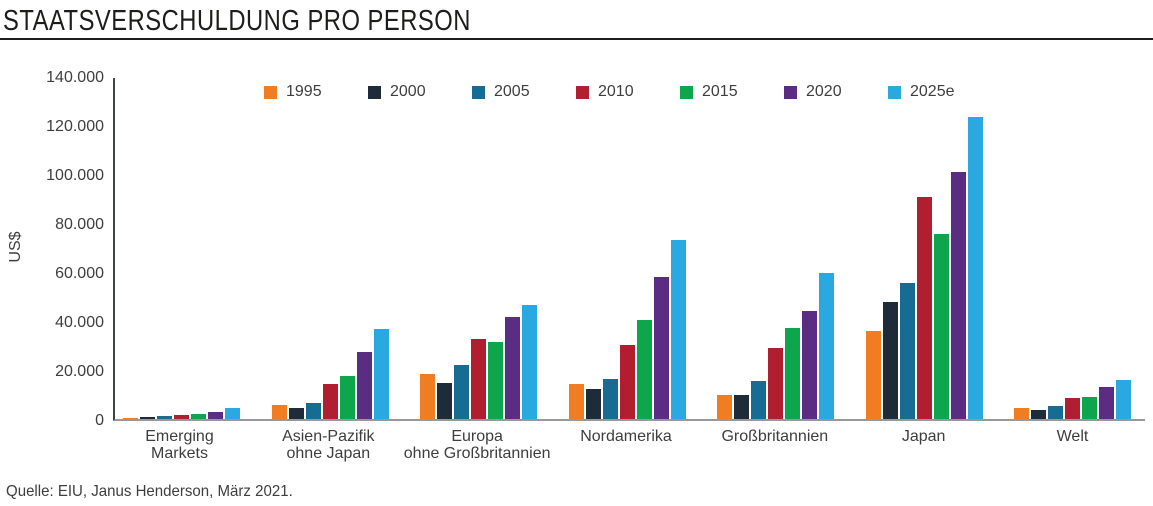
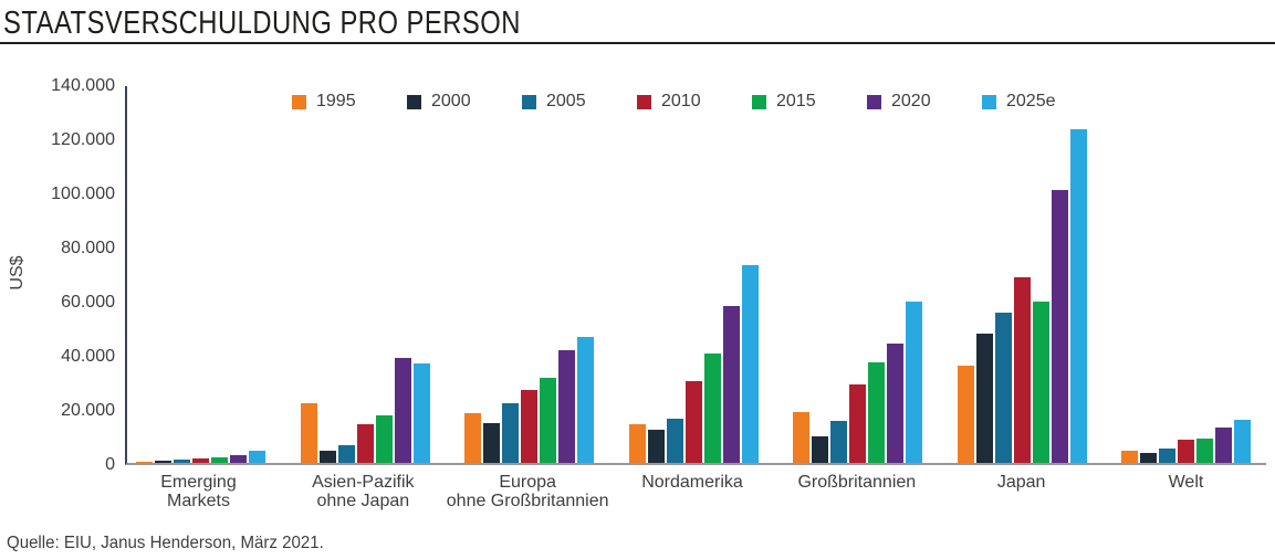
1995/Asien-Pazifik ohne Japan: 6000 -> 22000
2020/Asien-Pazifik ohne Japan: 28000 -> 39000
2010/Europa ohne Großbritannien: 33000 -> 27000
1995/Großbritannien: 10000 -> 19000
2010/Japan: 91000 -> 69000
2015/Japan: 76000 -> 60000
